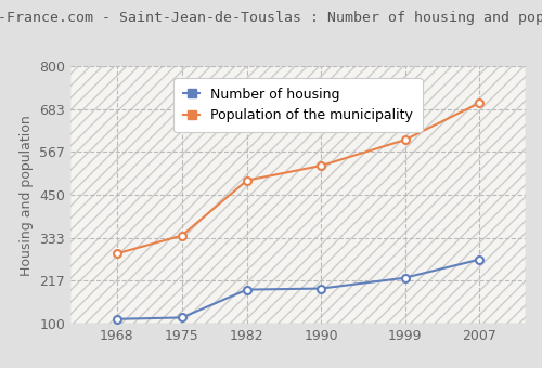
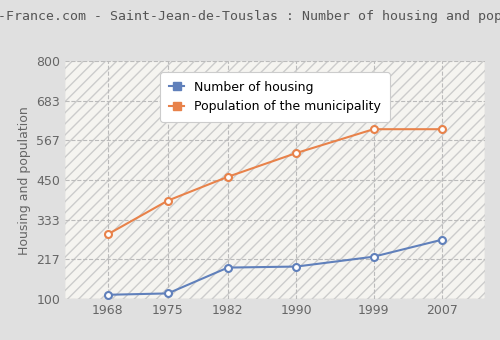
Population of the municipality/1975: 340 -> 390
Population of the municipality/1982: 490 -> 460
Population of the municipality/2007: 700 -> 600
